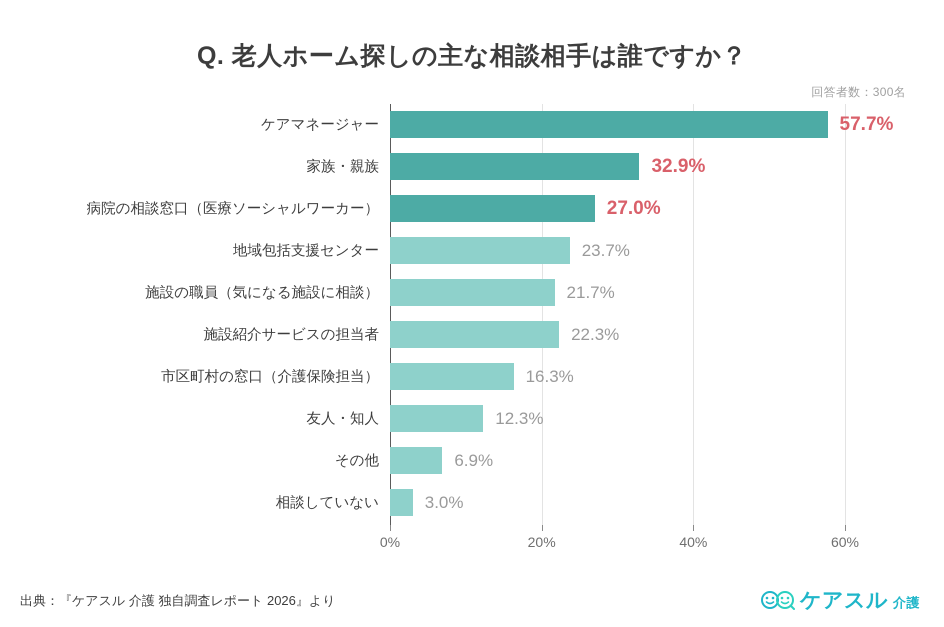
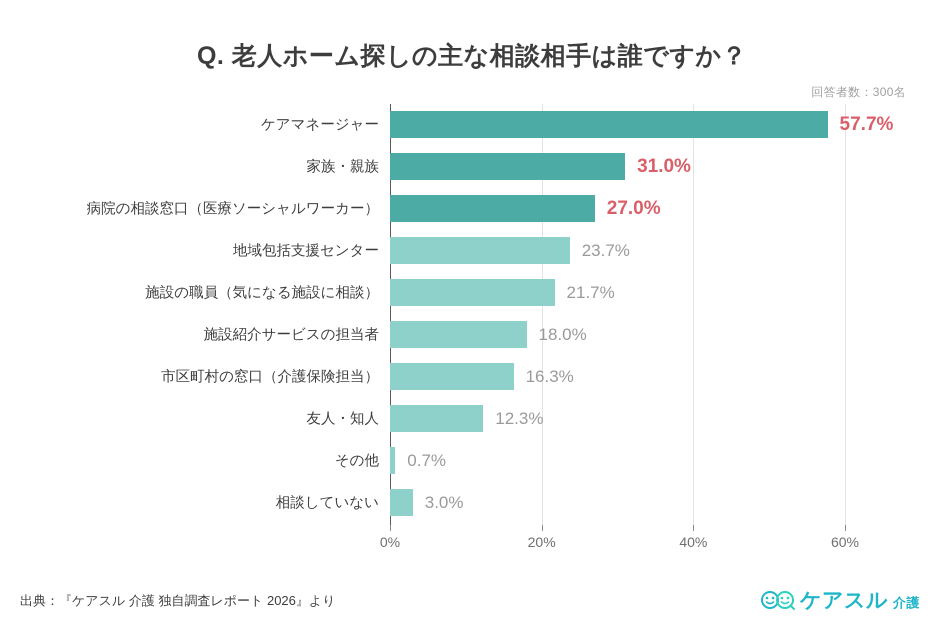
家族・親族: 32.9% -> 31.0%
施設紹介サービスの担当者: 22.3% -> 18.0%
その他: 6.9% -> 0.7%
